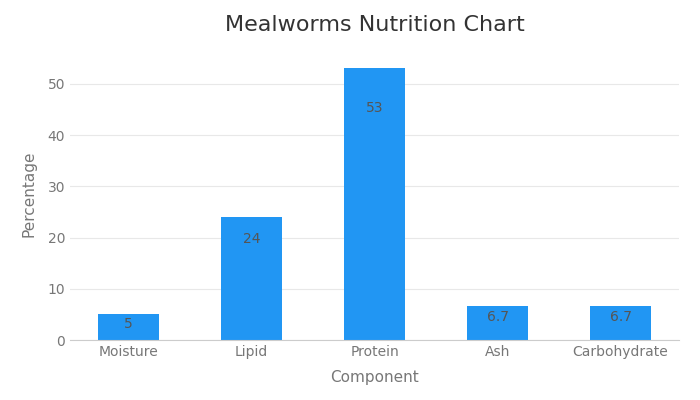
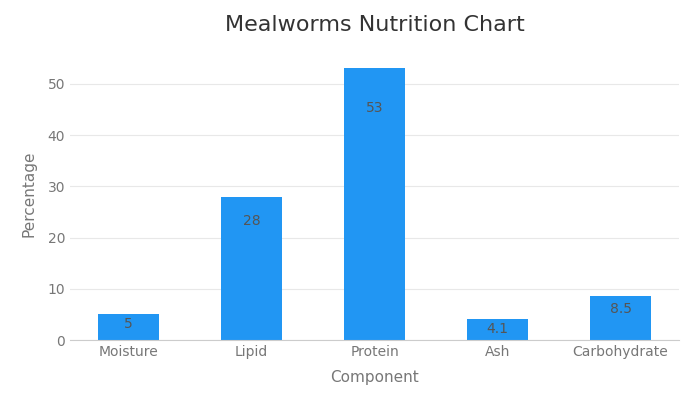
Lipid: 24 -> 28
Ash: 6.7 -> 4.1
Carbohydrate: 6.7 -> 8.5
